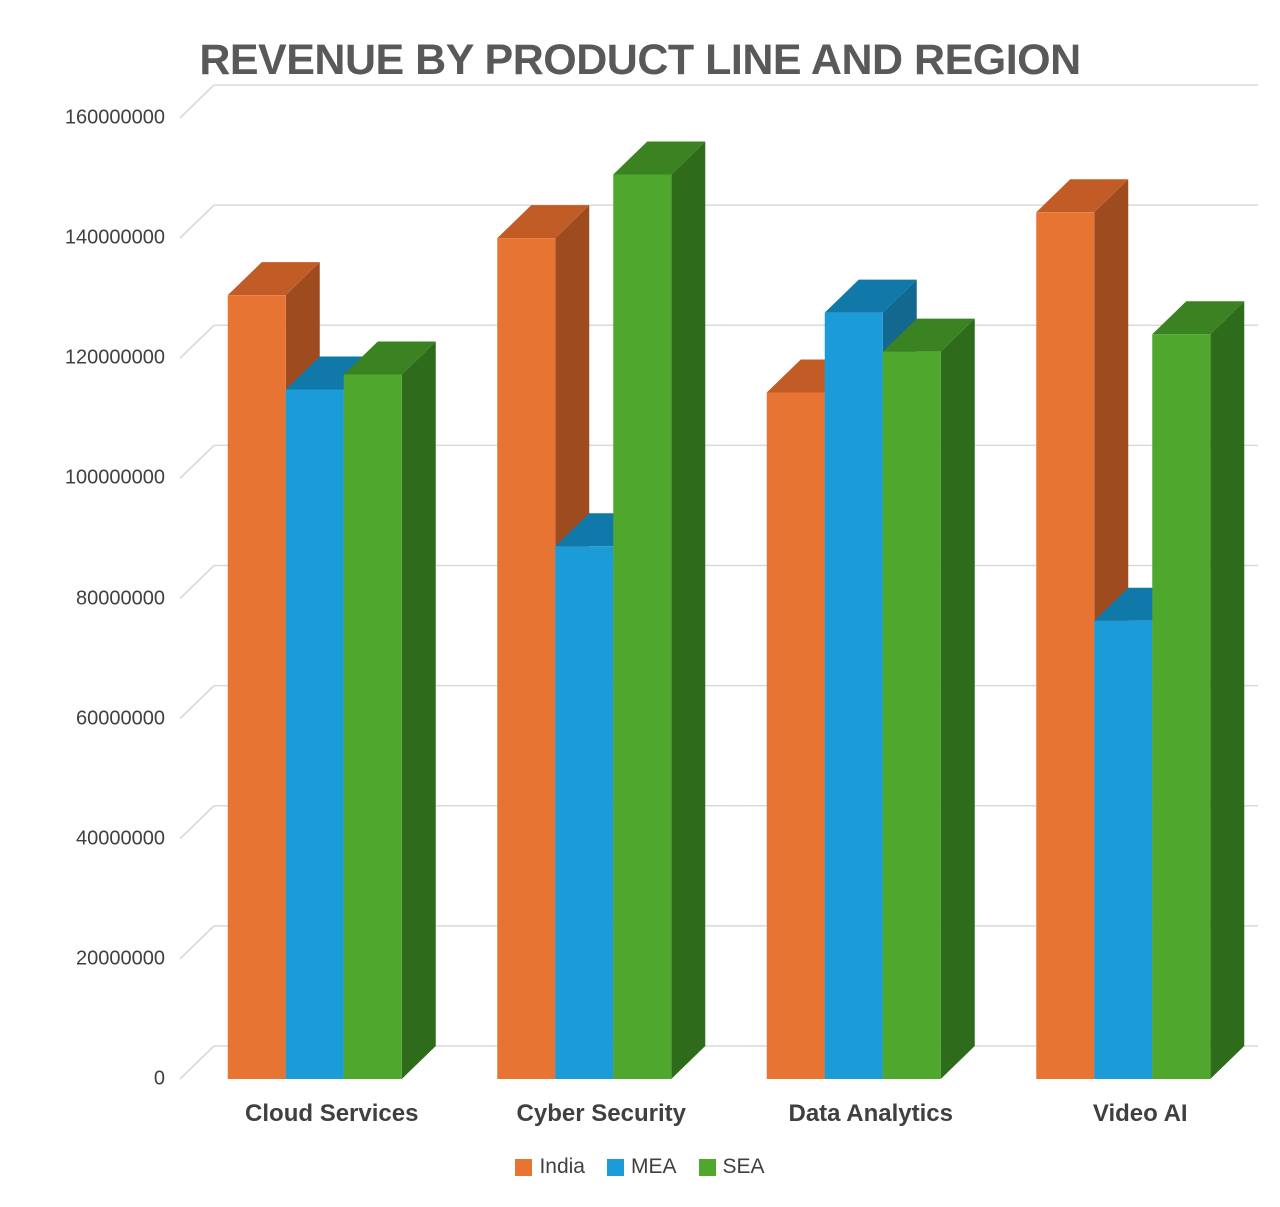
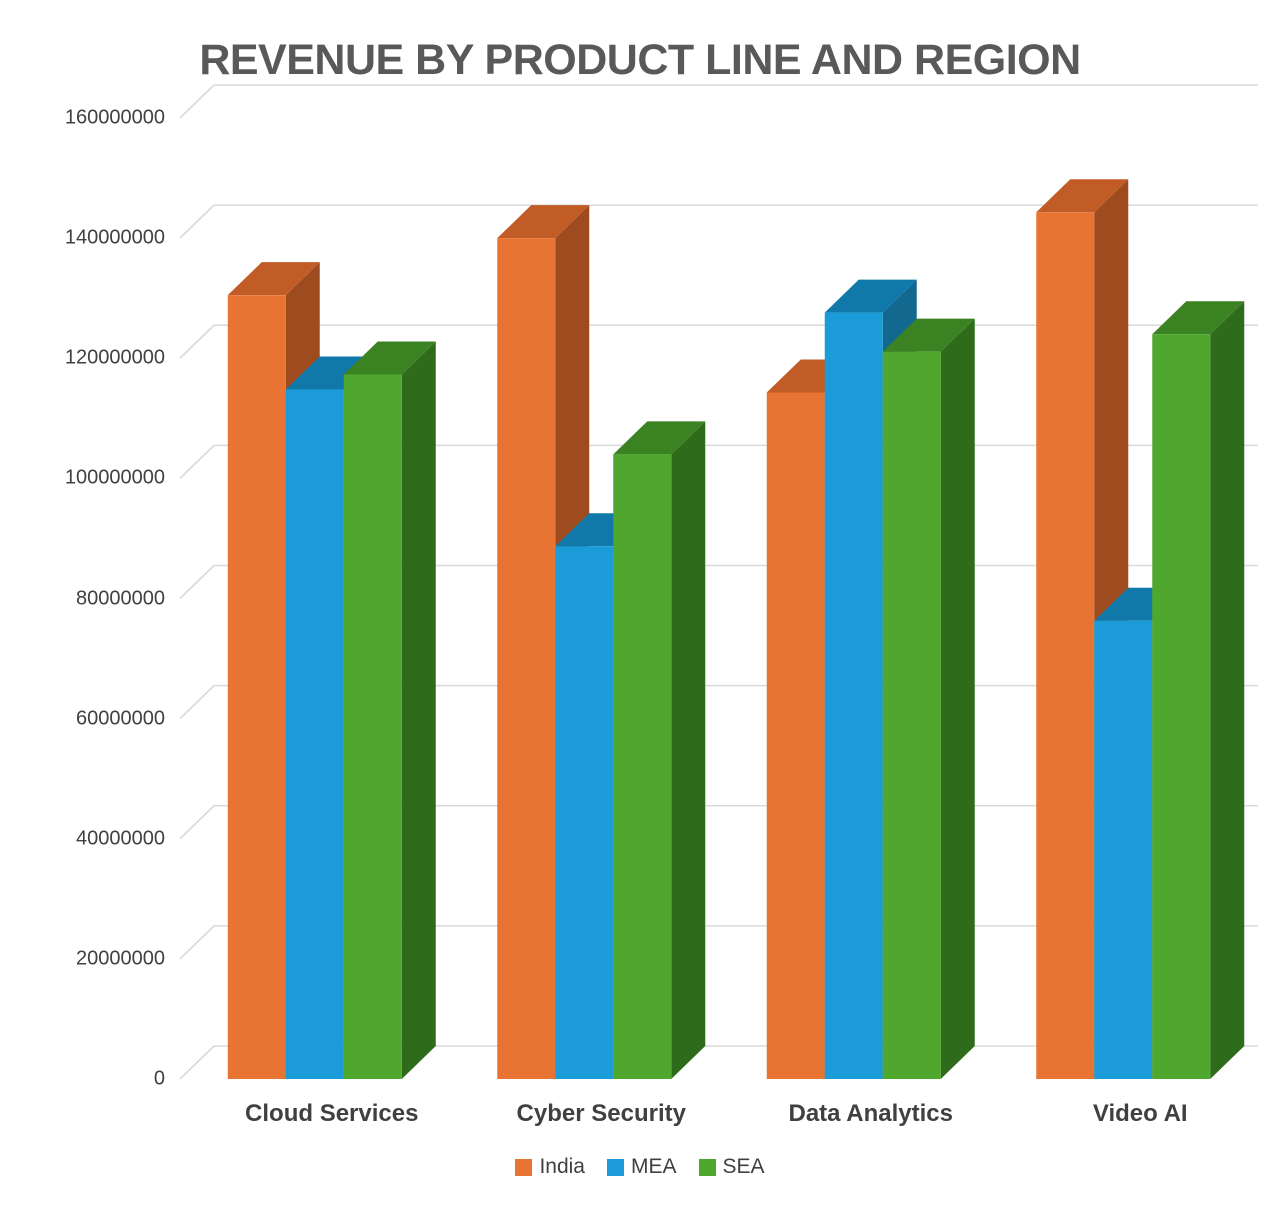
SEA/Cyber Security: 151000000 -> 104000000
